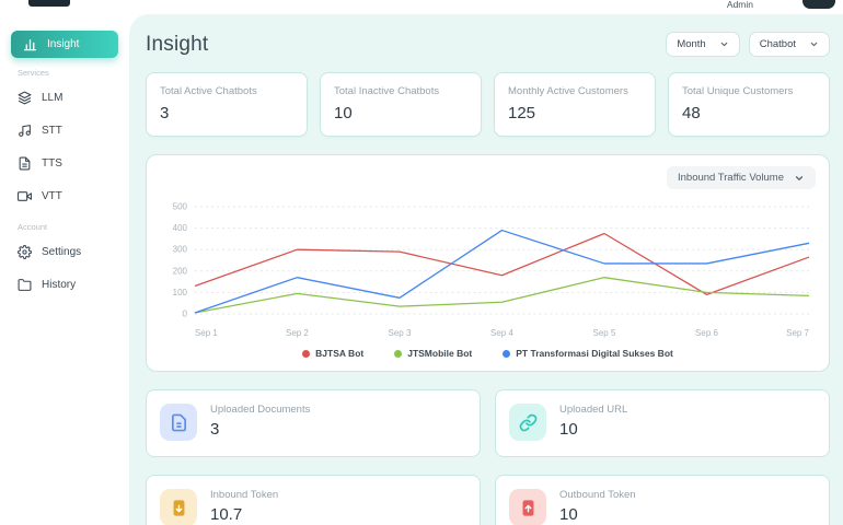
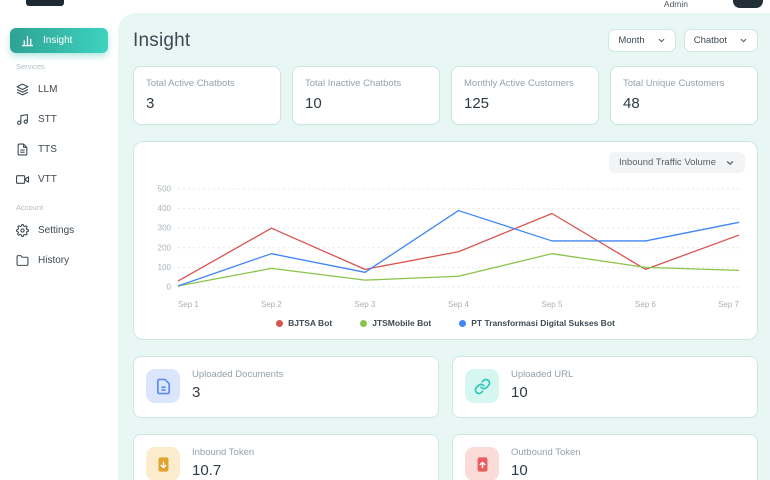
BJTSA Bot/Sep 1: 130 -> 30
BJTSA Bot/Sep 3: 290 -> 90
